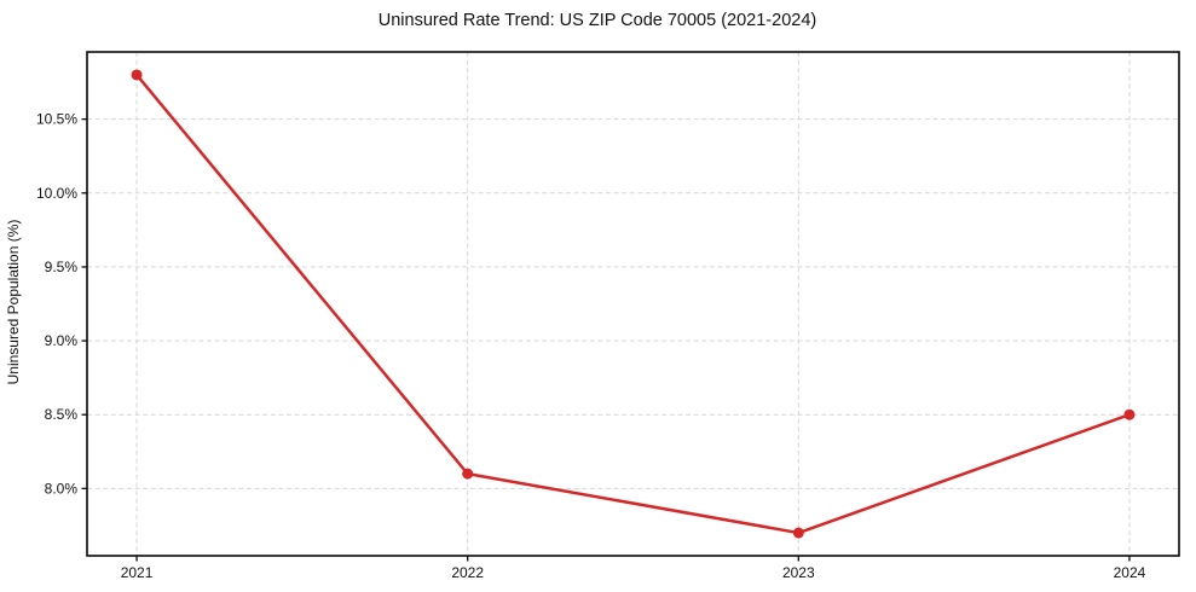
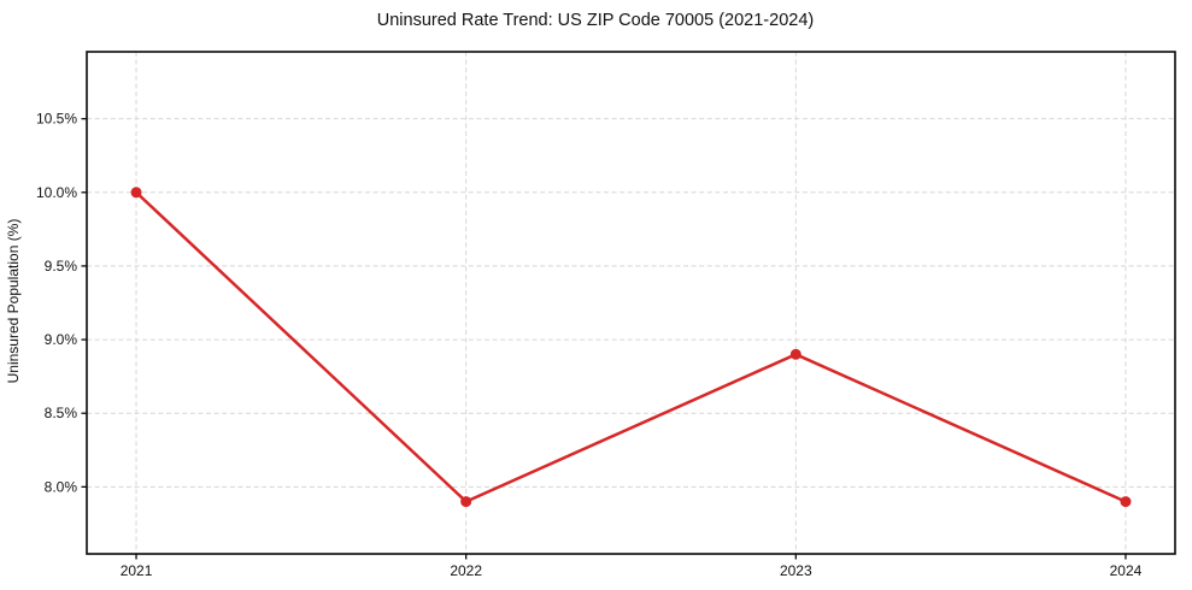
2021: 10.8% -> 10.0%
2022: 8.1% -> 7.9%
2023: 7.7% -> 8.9%
2024: 8.5% -> 7.9%
